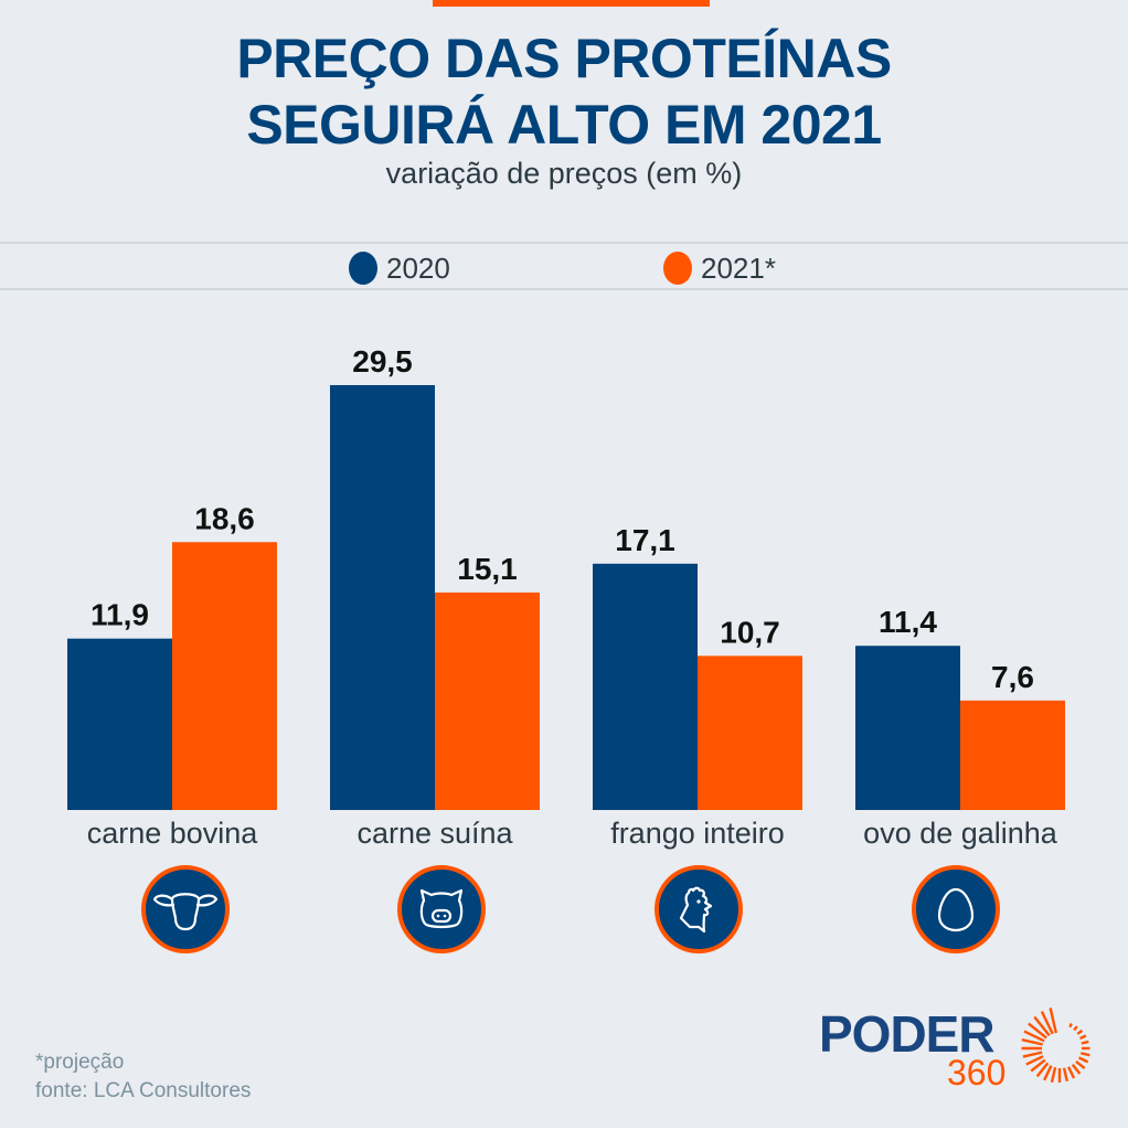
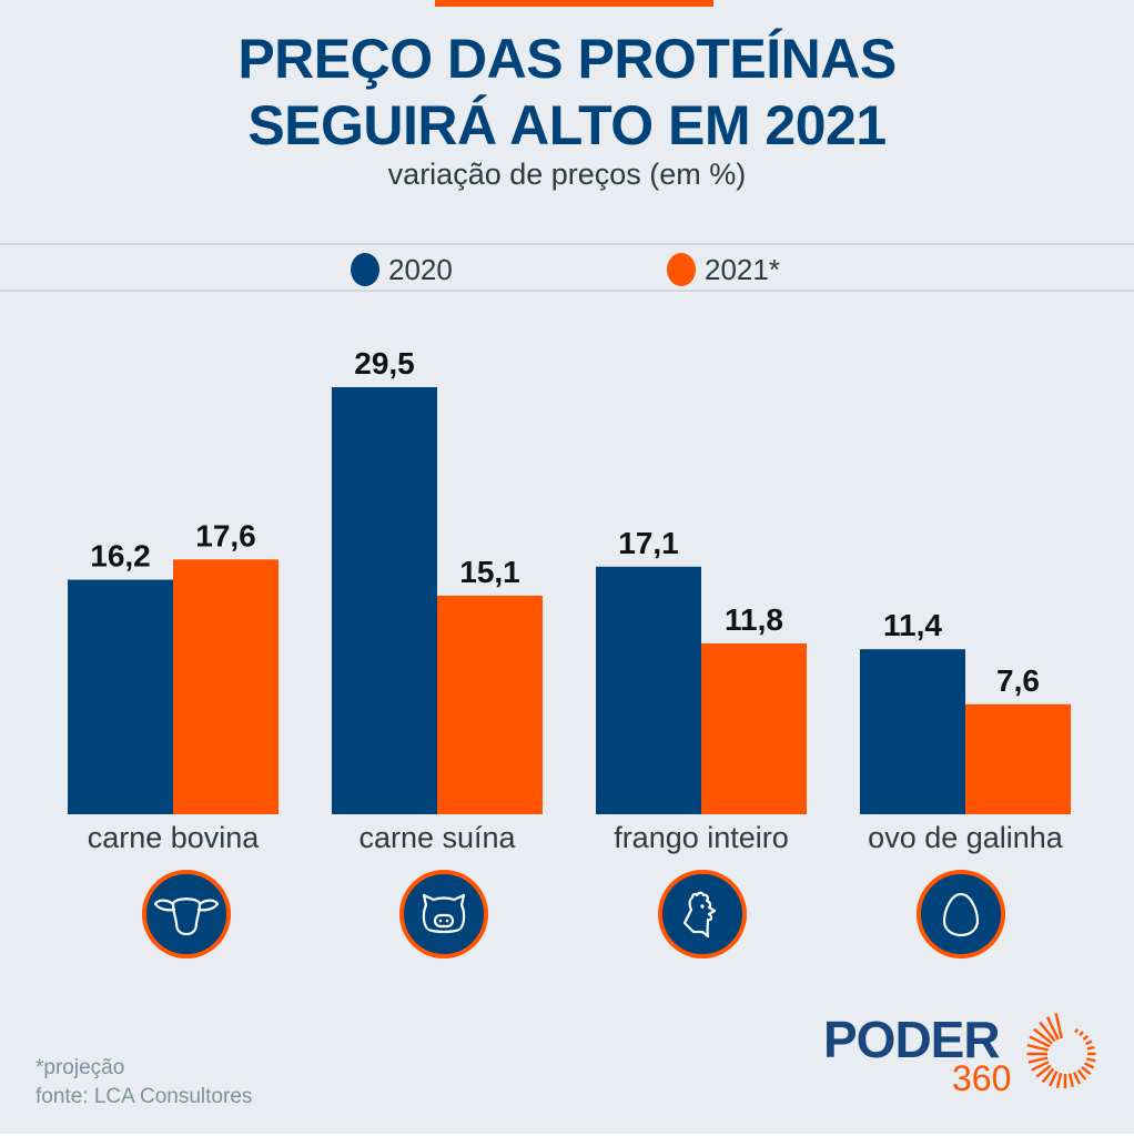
2020/carne bovina: 11,9 -> 16,2
2021*/carne bovina: 18,6 -> 17,6
2021*/frango inteiro: 10,7 -> 11,8
